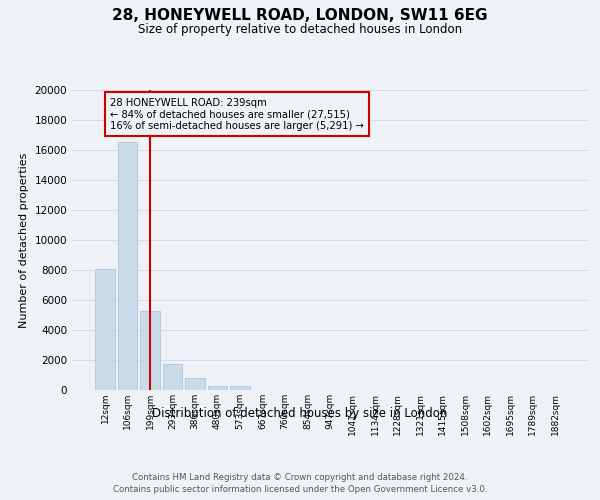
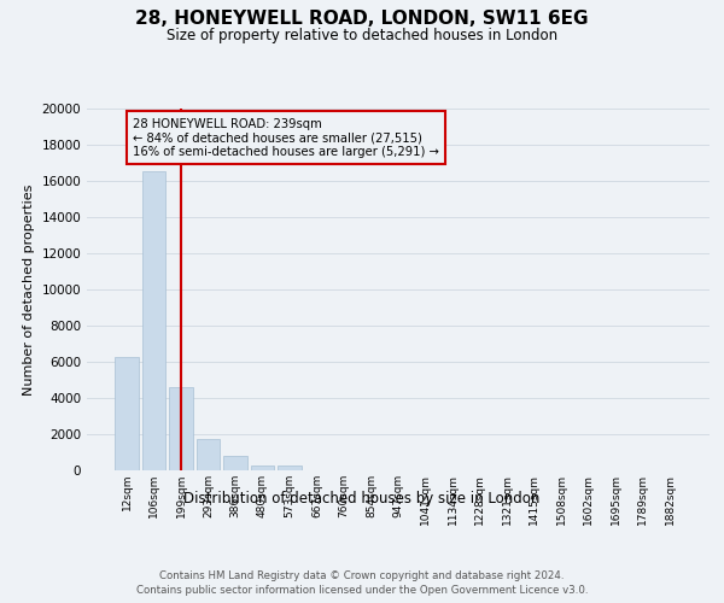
12sqm: 8100 -> 6300
199sqm: 5300 -> 4600
